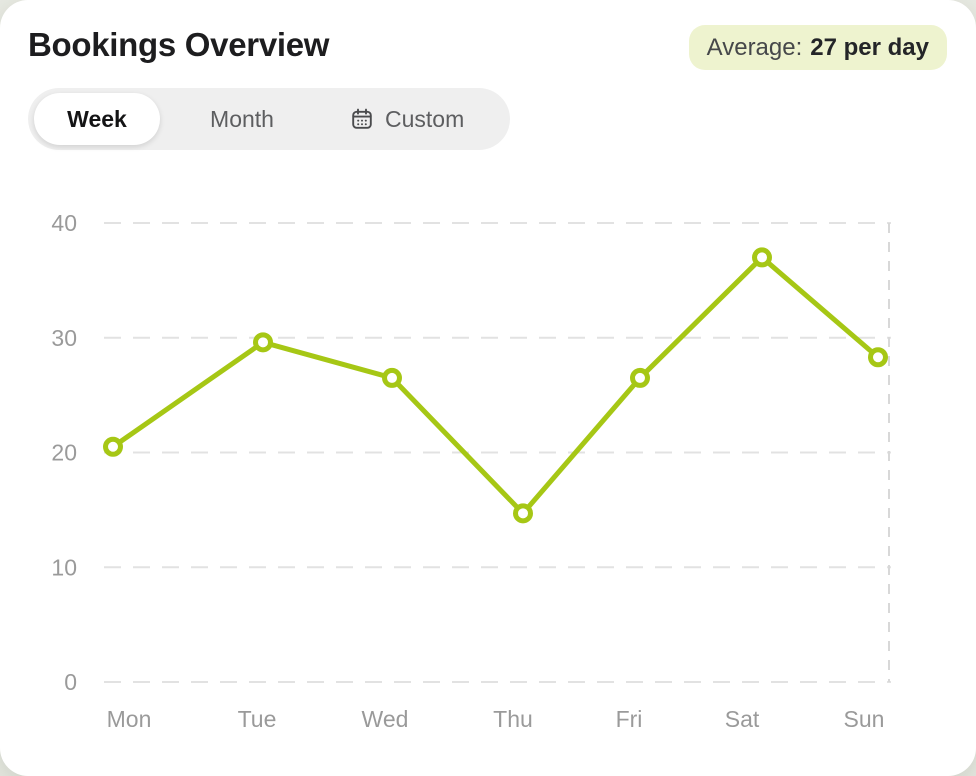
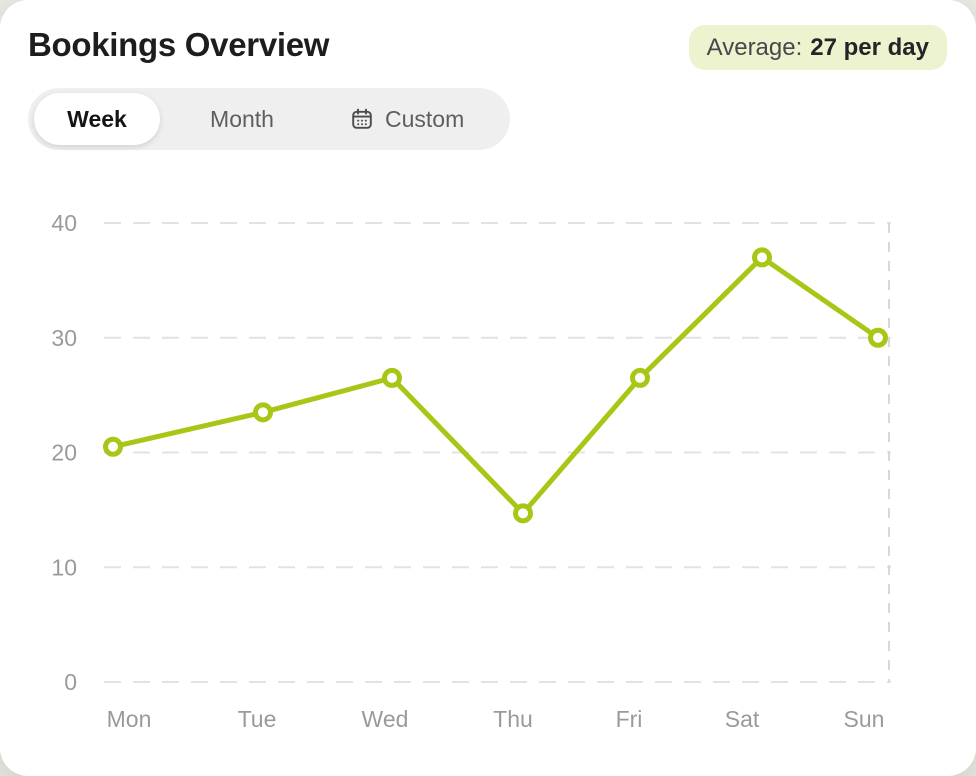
Tue: 29.6 -> 23.5
Sun: 28.3 -> 30.0
